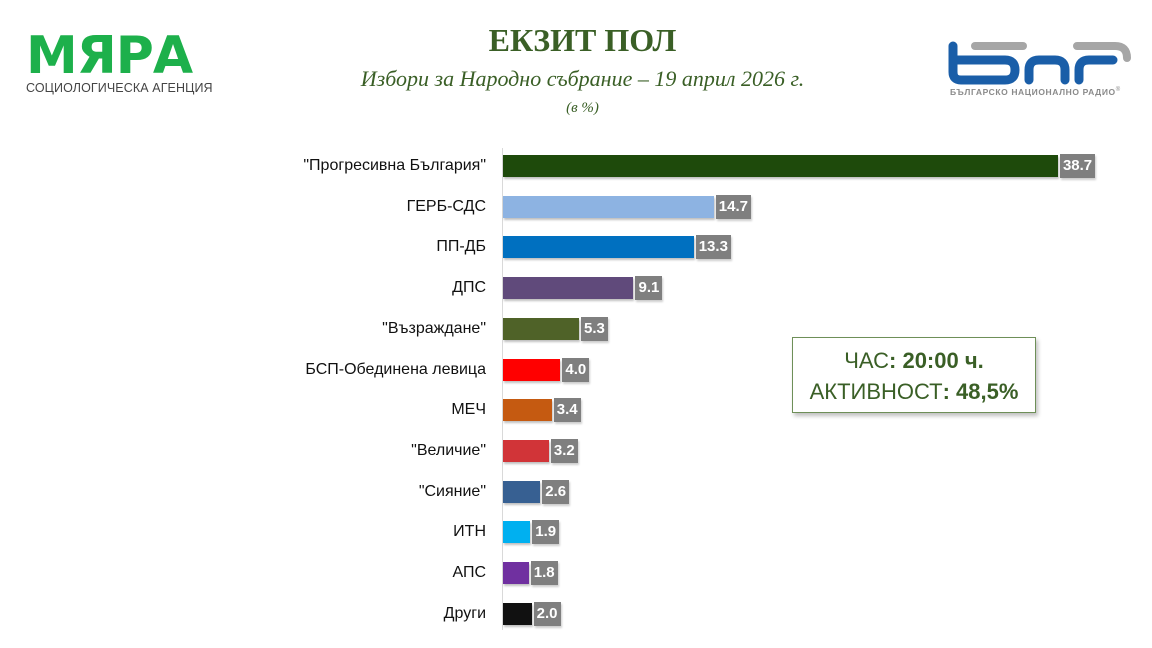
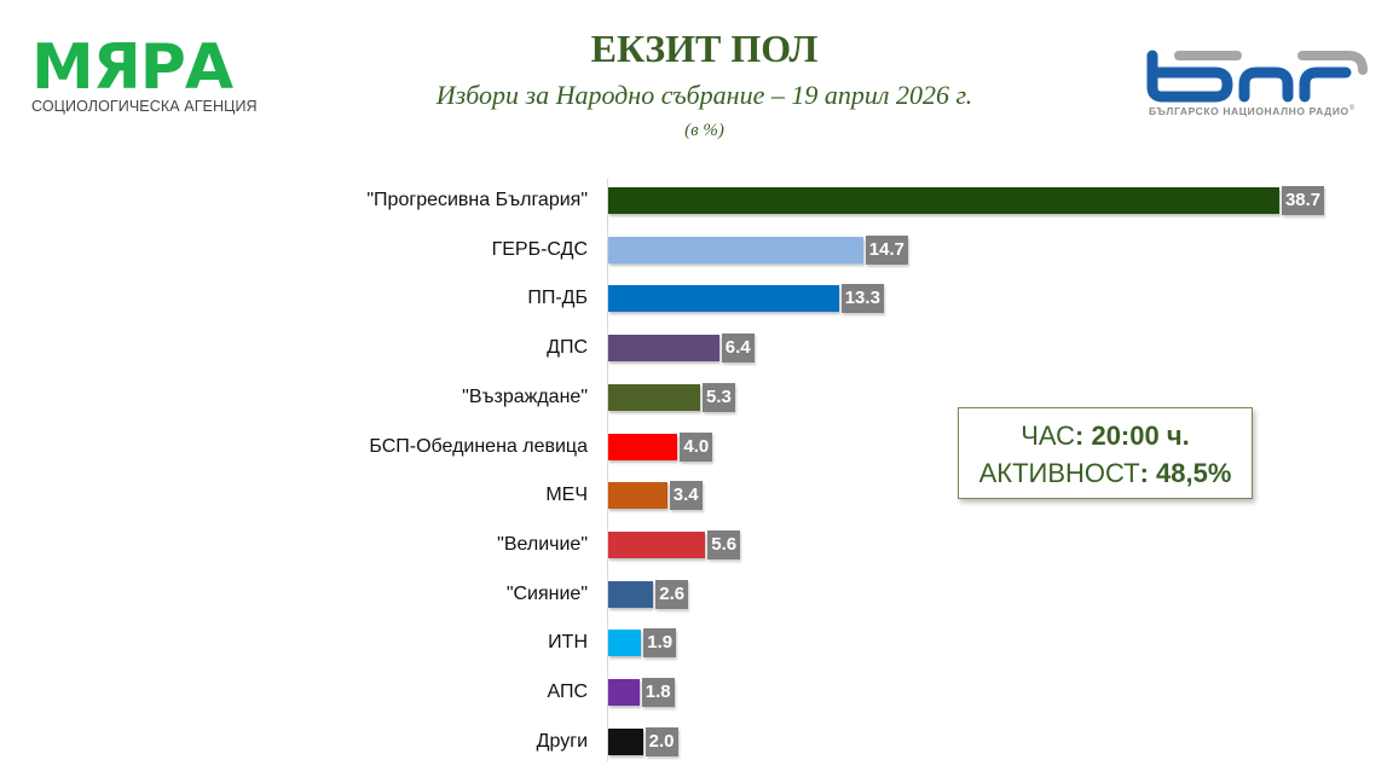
ДПС: 9.1 -> 6.4
"Величие": 3.2 -> 5.6
